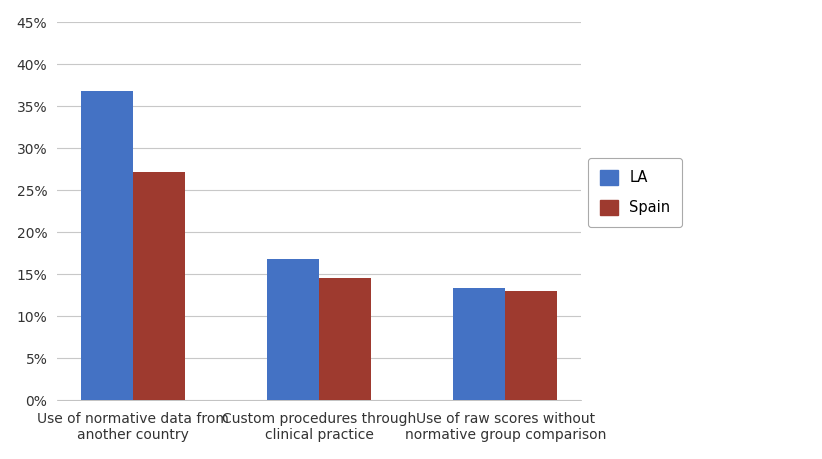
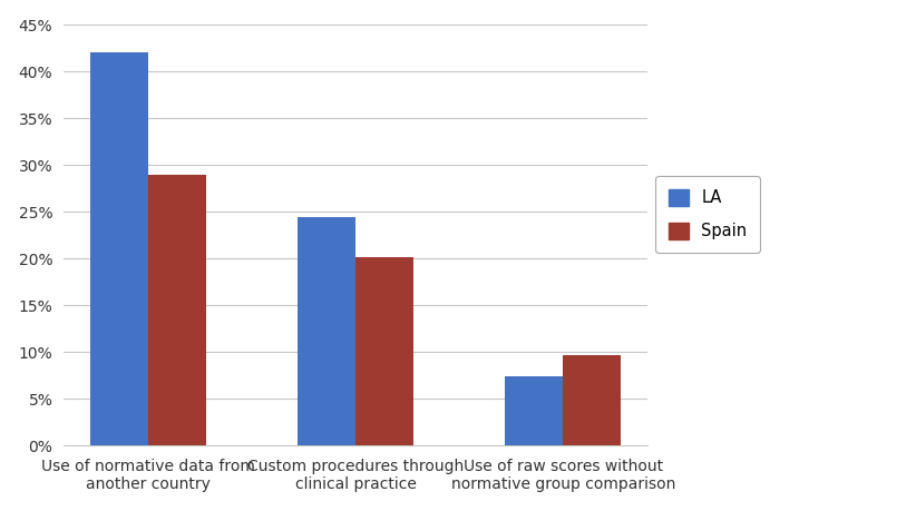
LA/Use of normative data from another country: 36.8% -> 42.0%
Spain/Use of normative data from another country: 27.2% -> 29.0%
LA/Custom procedures through clinical practice: 16.8% -> 24.4%
Spain/Custom procedures through clinical practice: 14.6% -> 20.1%
LA/Use of raw scores without normative group comparison: 13.4% -> 7.4%
Spain/Use of raw scores without normative group comparison: 13.0% -> 9.7%
